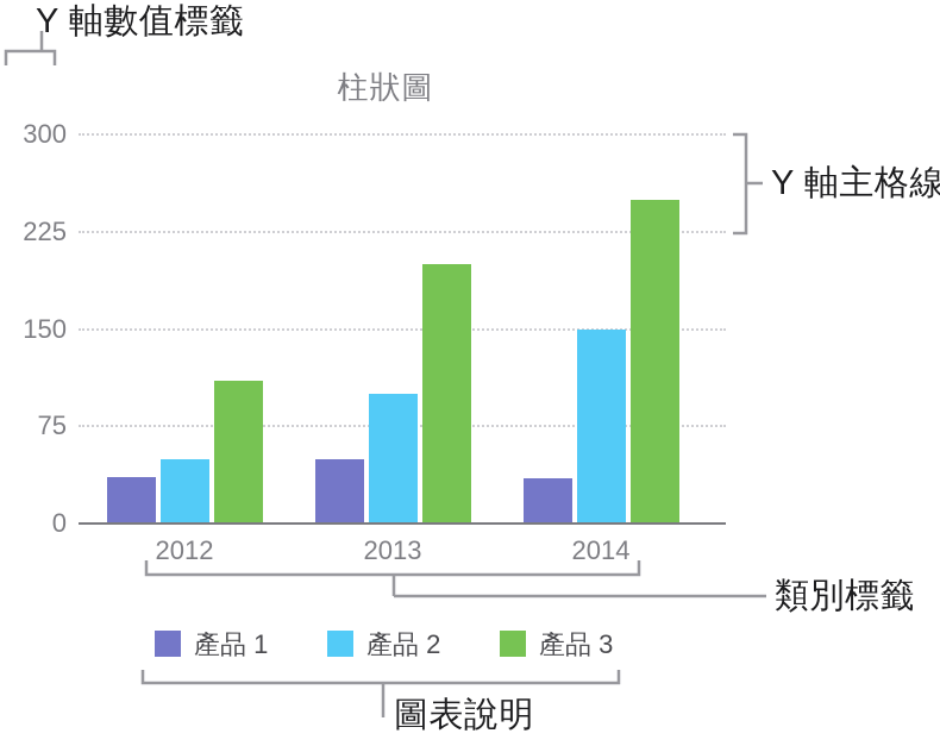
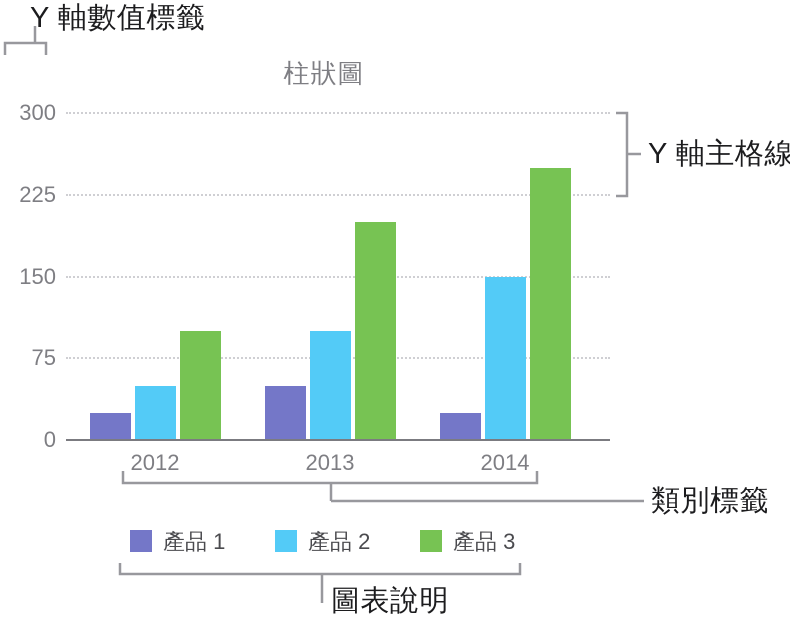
產品 1/2012: 36 -> 25
產品 3/2012: 110 -> 100
產品 1/2014: 35 -> 25
